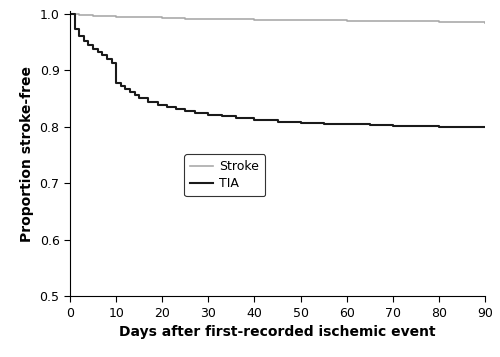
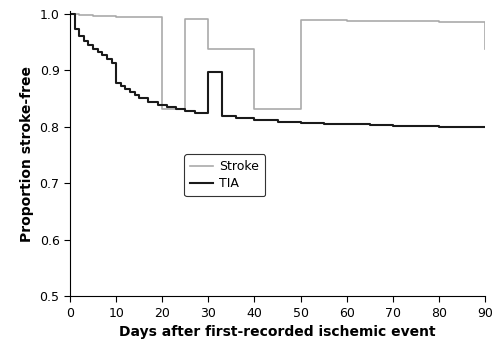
Stroke/20: 0.992 -> 0.832
Stroke/30: 0.990 -> 0.938
TIA/30: 0.821 -> 0.896
Stroke/40: 0.989 -> 0.832
Stroke/90: 0.984 -> 0.938
